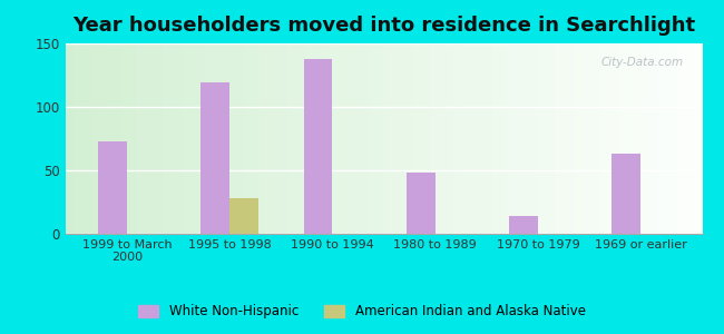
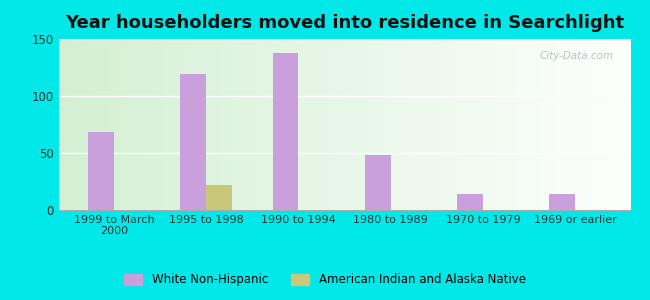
White Non-Hispanic/1999 to March 2000: 73 -> 68
American Indian and Alaska Native/1995 to 1998: 28 -> 22
White Non-Hispanic/1969 or earlier: 63 -> 14
